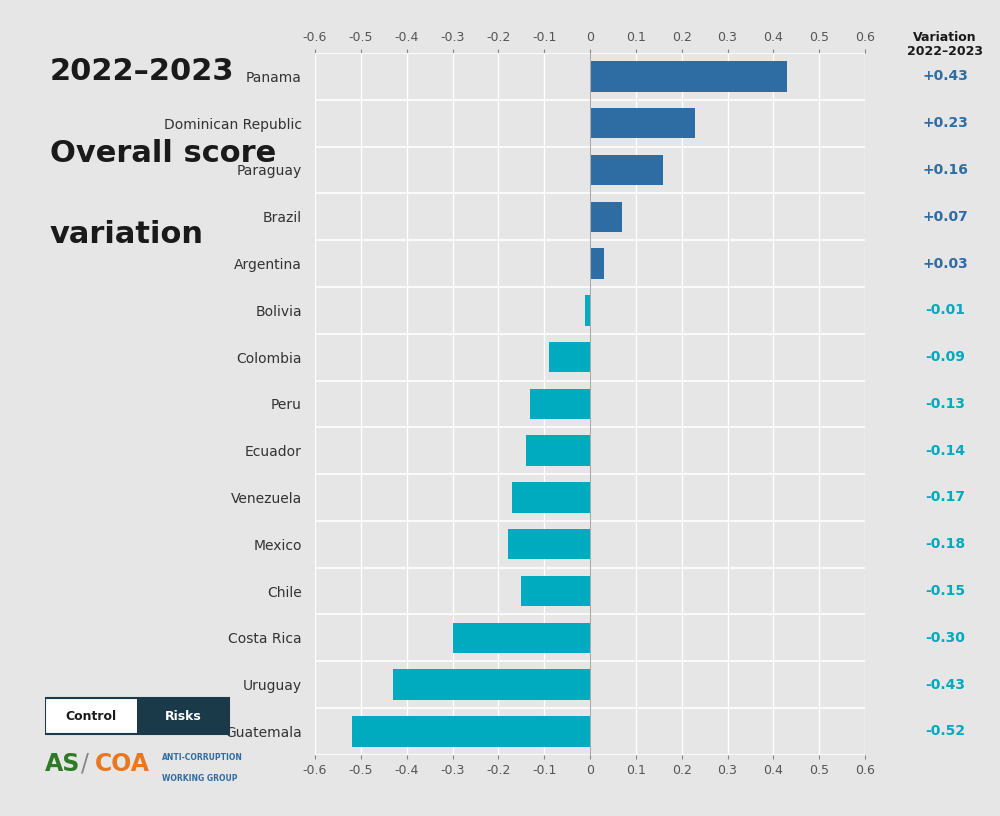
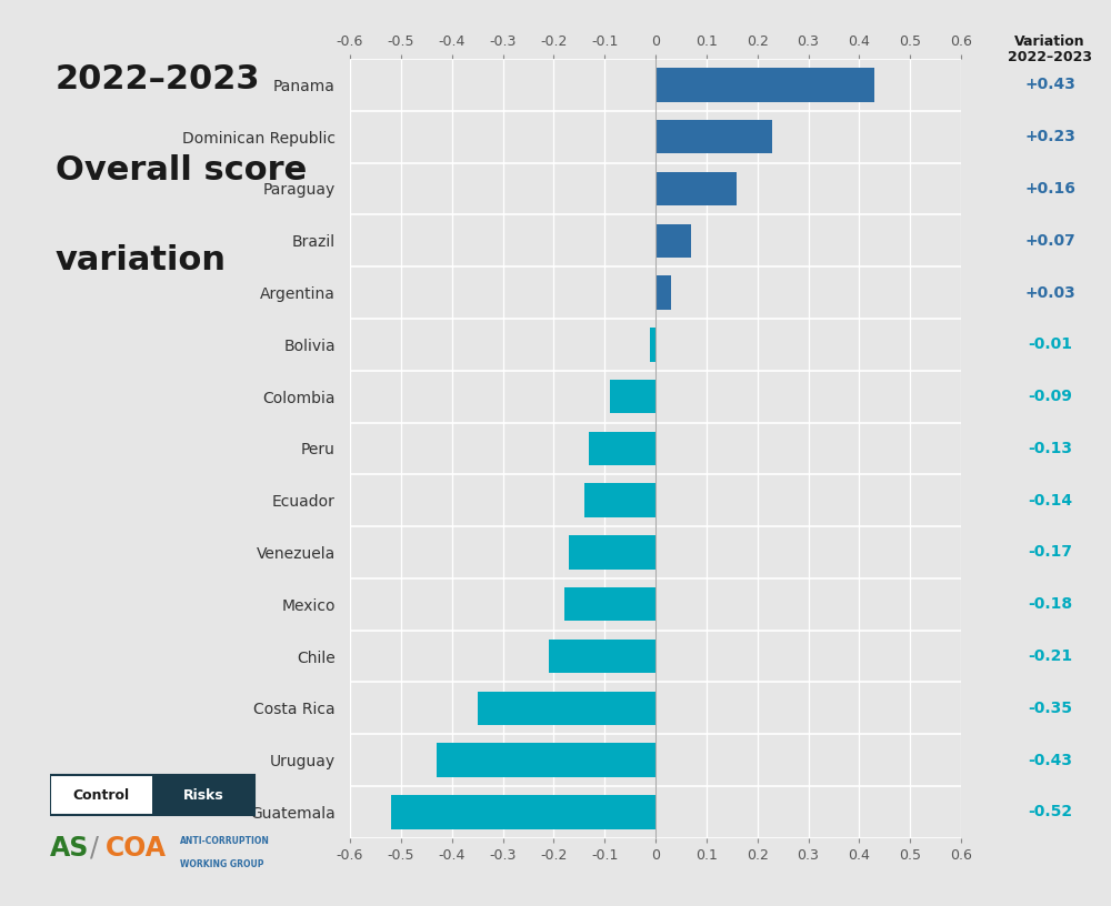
Chile: -0.15 -> -0.21
Costa Rica: -0.30 -> -0.35
